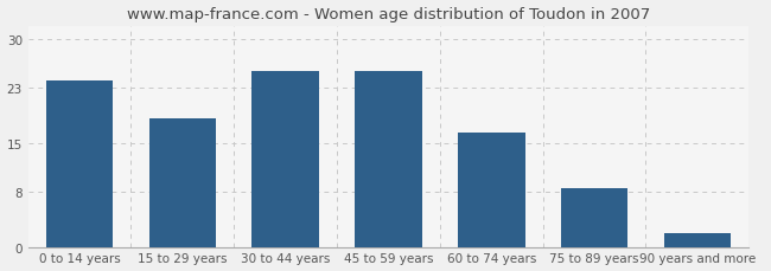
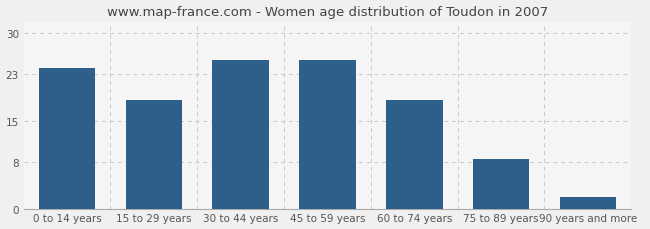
60 to 74 years: 16.6 -> 18.5
